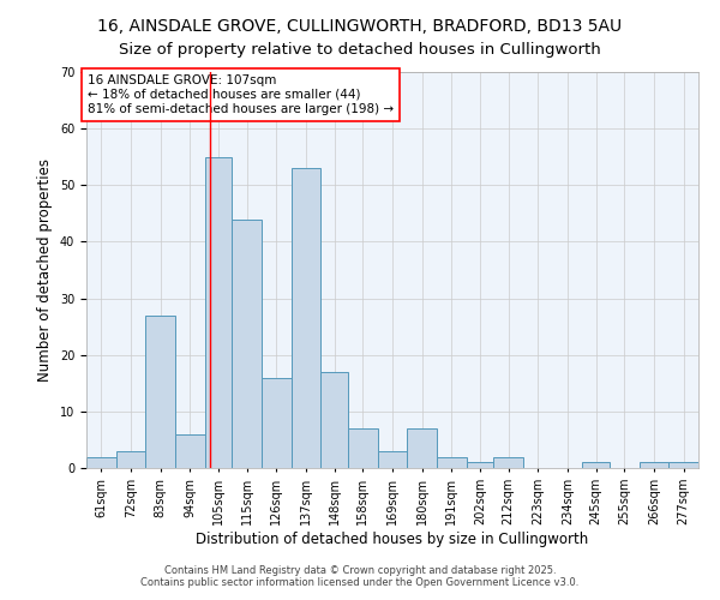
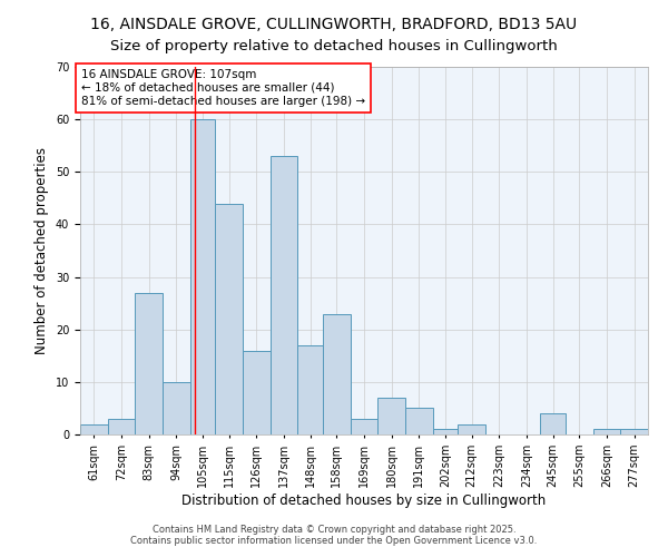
94sqm: 6 -> 10
105sqm: 55 -> 60
158sqm: 7 -> 23
191sqm: 2 -> 5
245sqm: 1 -> 4
